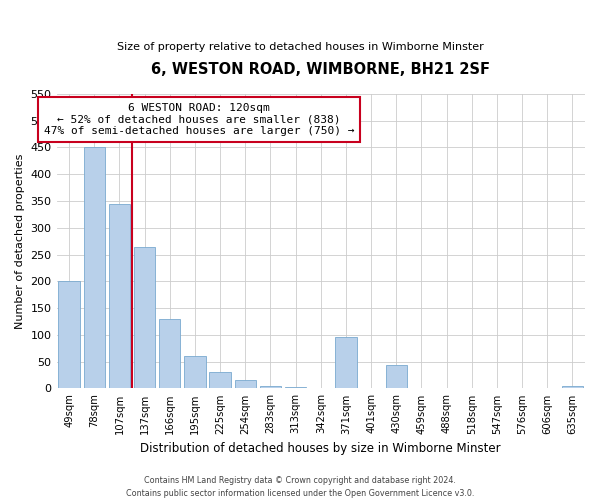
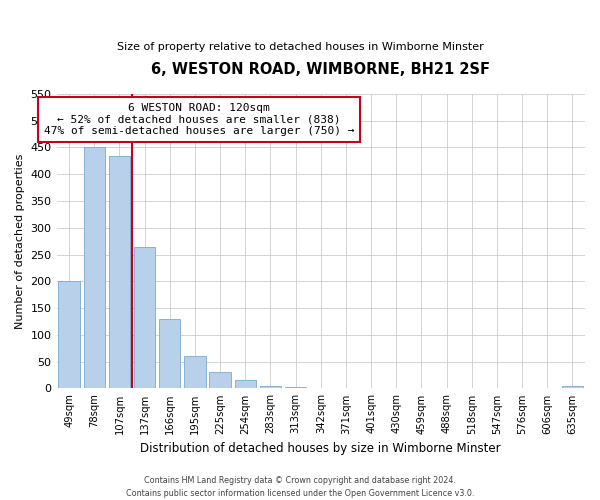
107sqm: 344 -> 435
371sqm: 96 -> 1
430sqm: 44 -> 1
